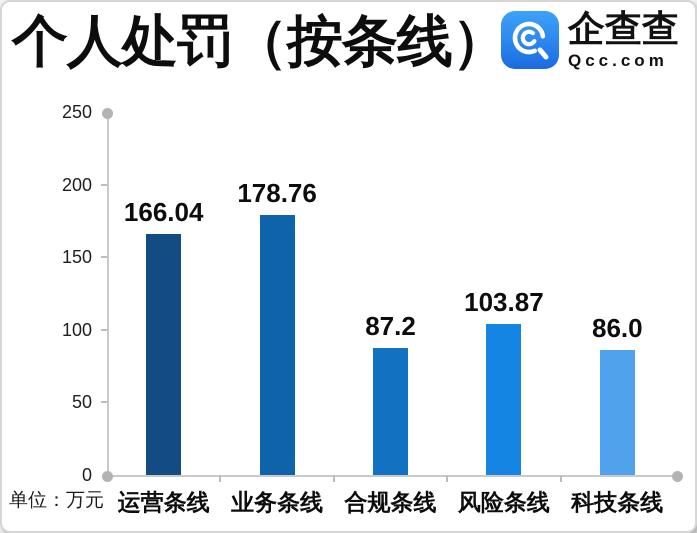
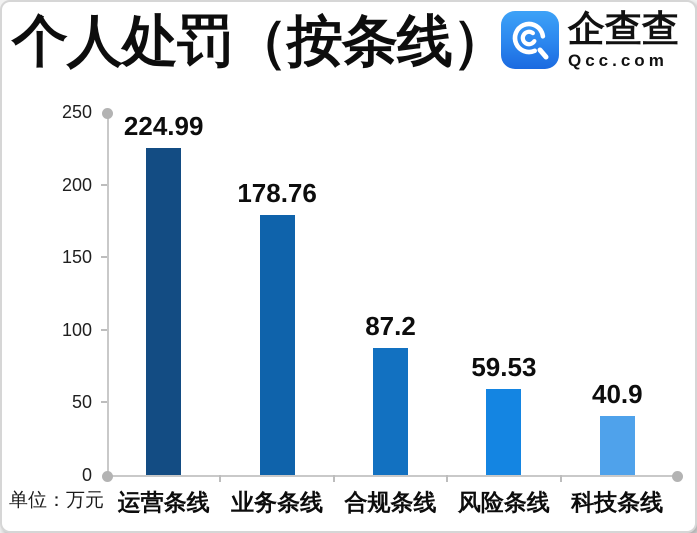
运营条线: 166.04 -> 224.99
风险条线: 103.87 -> 59.53
科技条线: 86.0 -> 40.9
